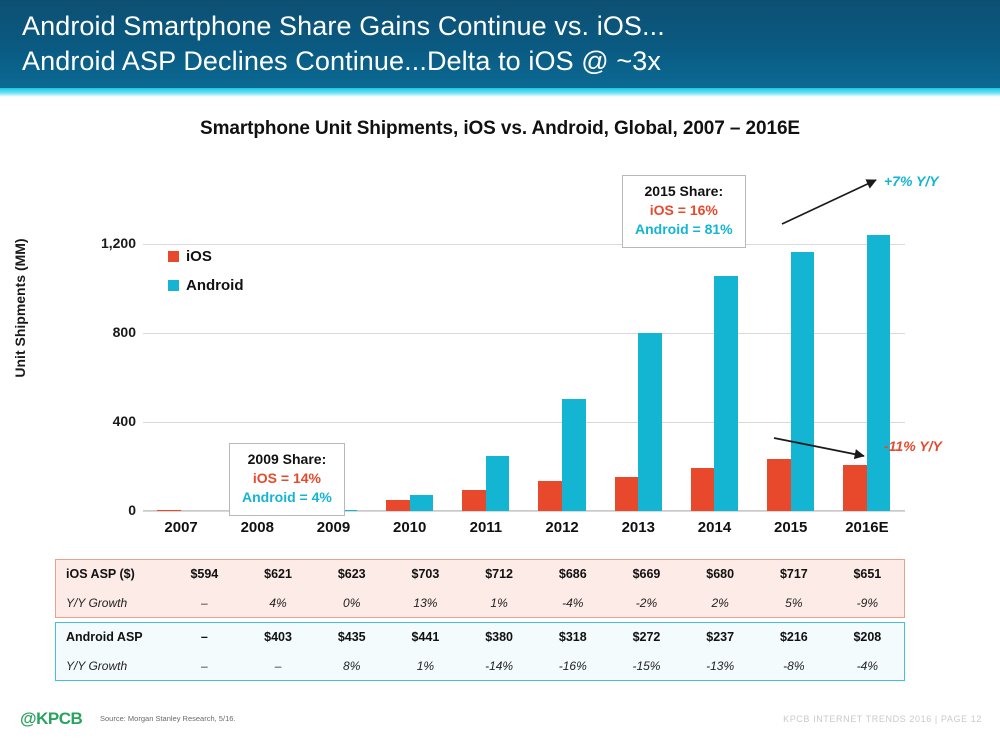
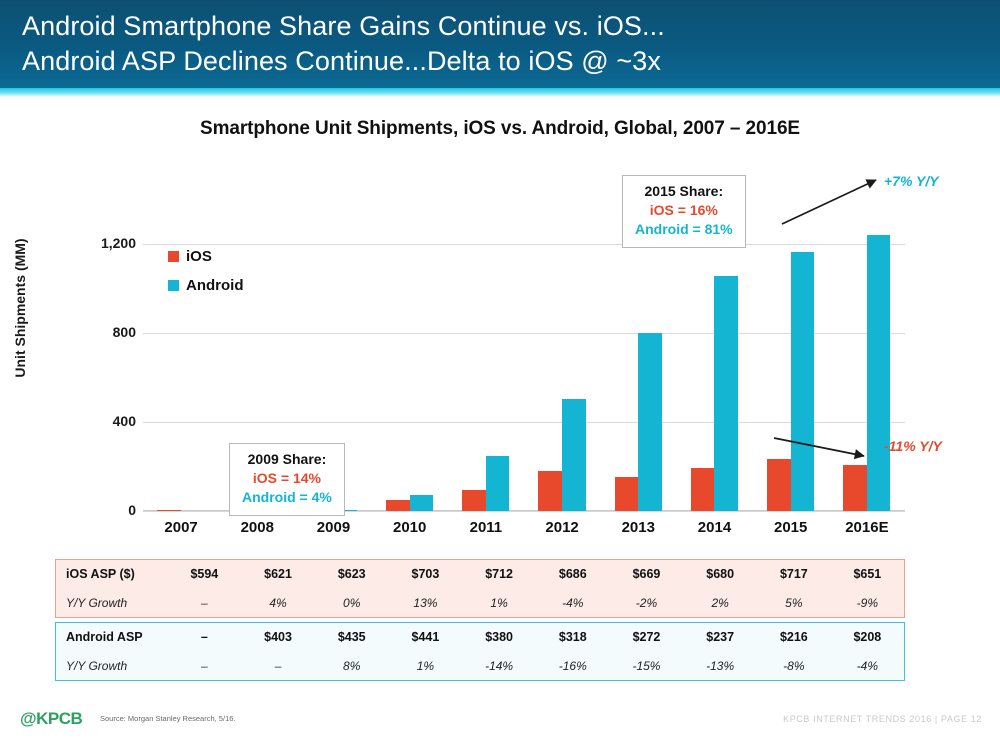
iOS/2012: 140 -> 180
